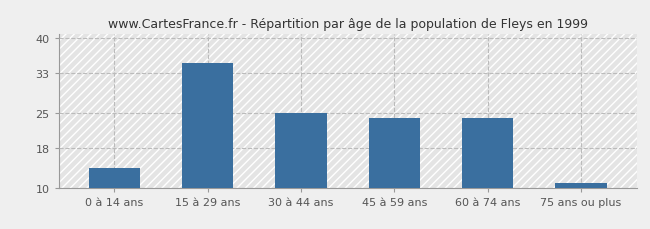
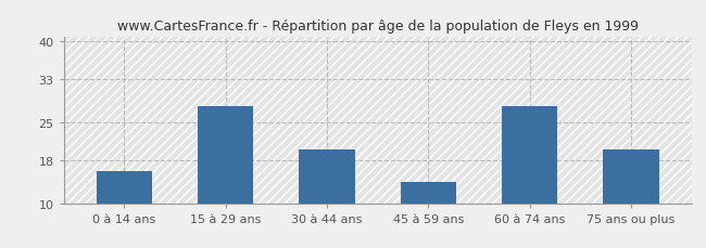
0 à 14 ans: 14 -> 16
15 à 29 ans: 35 -> 28
30 à 44 ans: 25 -> 20
45 à 59 ans: 24 -> 14
60 à 74 ans: 24 -> 28
75 ans ou plus: 11 -> 20
